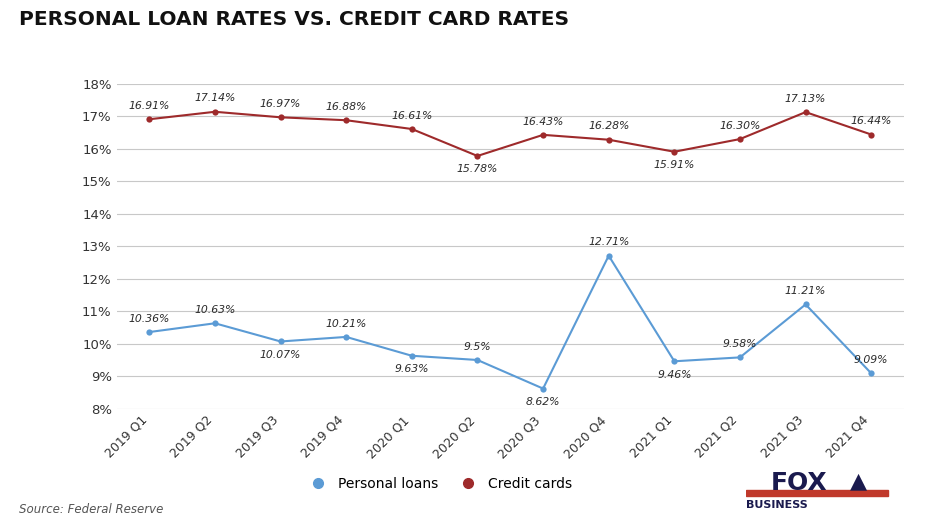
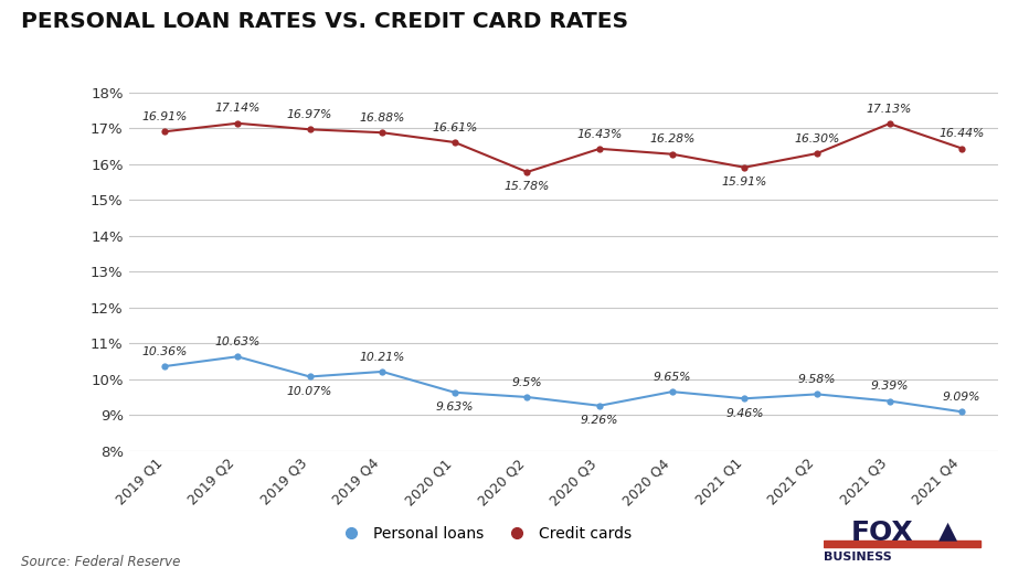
Personal loans/2020 Q3: 8.62% -> 9.26%
Personal loans/2020 Q4: 12.71% -> 9.65%
Personal loans/2021 Q3: 11.21% -> 9.39%
